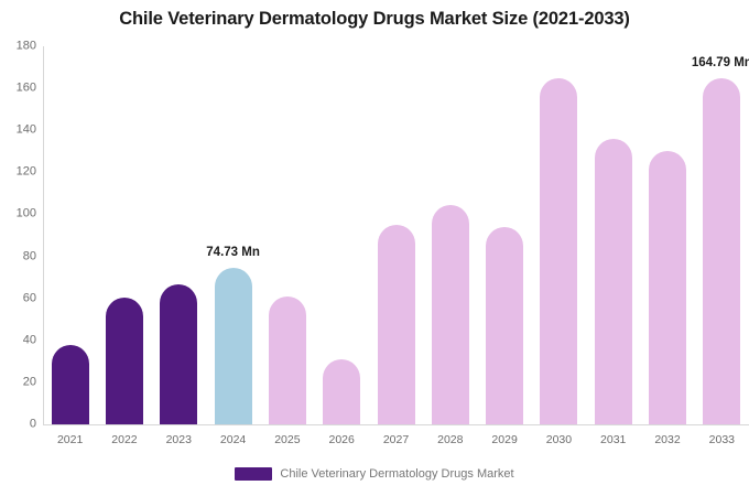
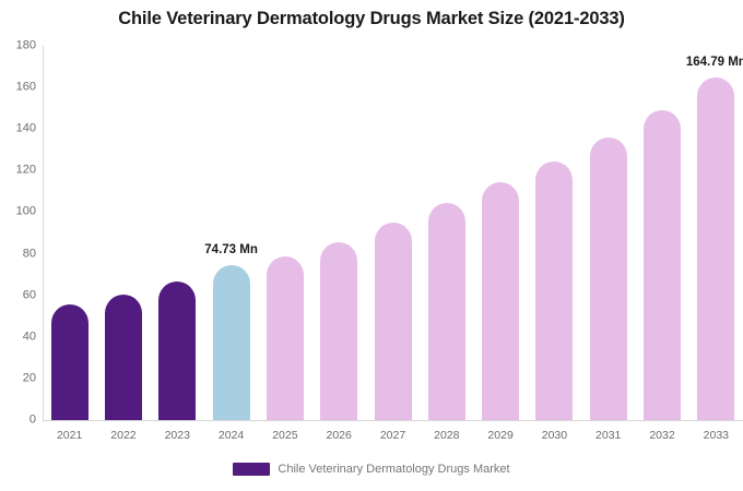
2021: 38 -> 55
2025: 61 -> 79
2026: 31 -> 86
2029: 94 -> 114
2030: 165 -> 125
2032: 130 -> 149
